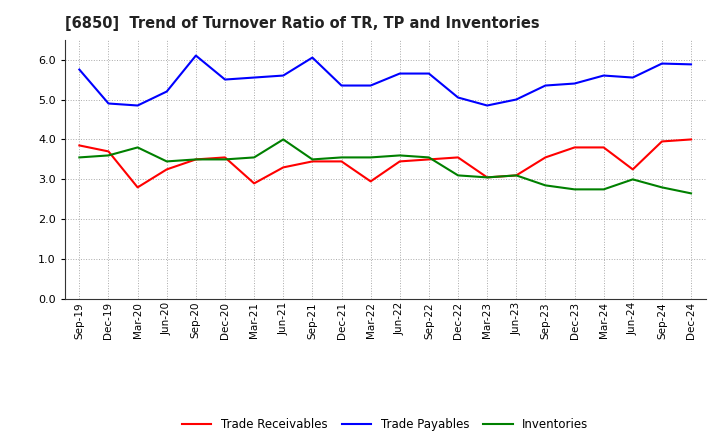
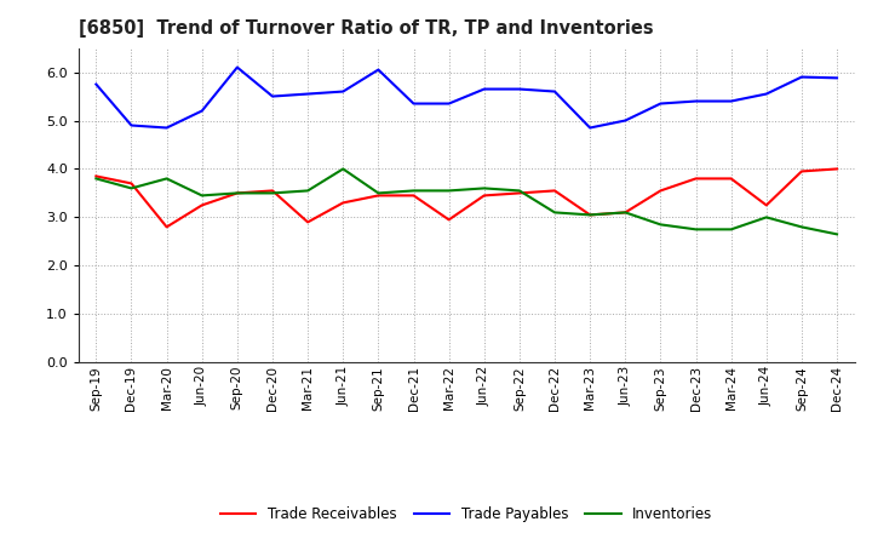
Inventories/Sep-19: 3.55 -> 3.80
Trade Payables/Dec-22: 5.05 -> 5.60
Trade Payables/Mar-24: 5.60 -> 5.40
